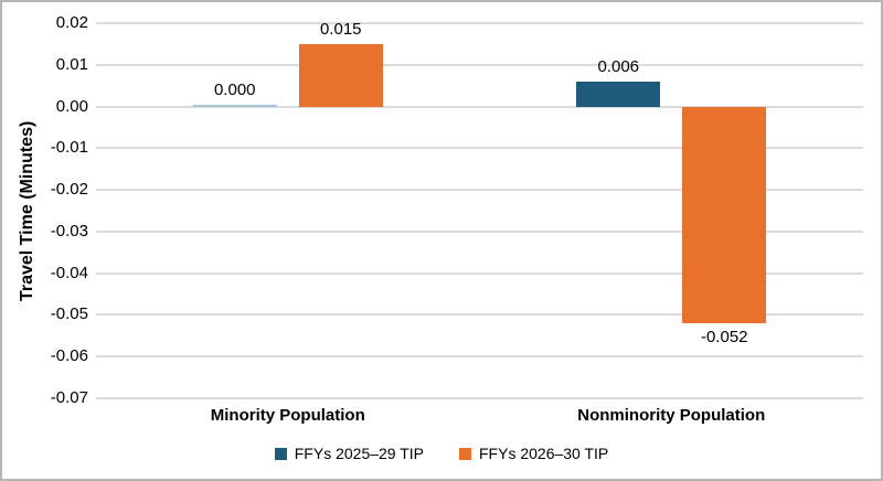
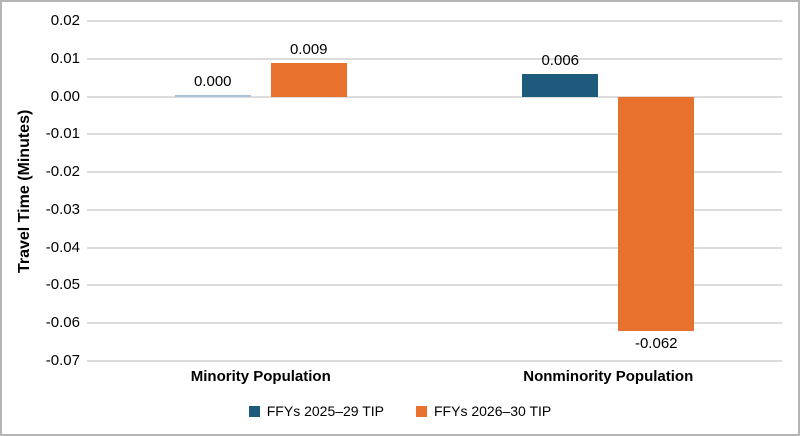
FFYs 2026–30 TIP/Minority Population: 0.015 -> 0.009
FFYs 2026–30 TIP/Nonminority Population: -0.052 -> -0.062
